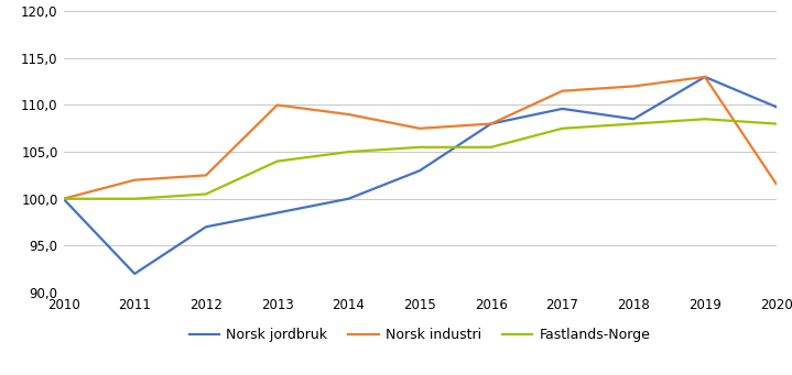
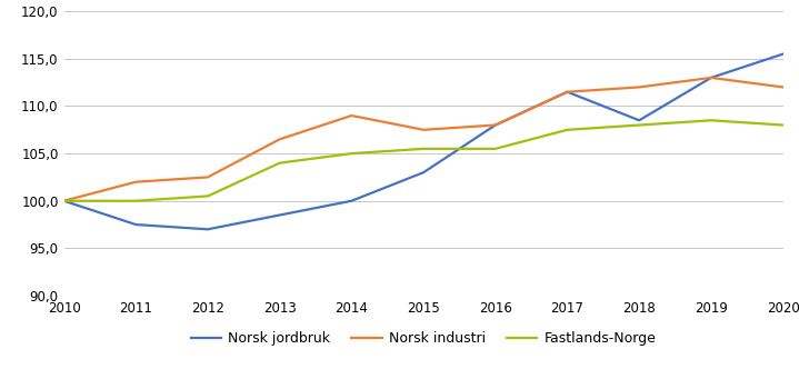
Norsk jordbruk/2011: 92,0 -> 97,5
Norsk industri/2013: 110,0 -> 106,5
Norsk jordbruk/2017: 109,6 -> 111,5
Norsk jordbruk/2020: 109,8 -> 115,5
Norsk industri/2020: 101,6 -> 112,0
